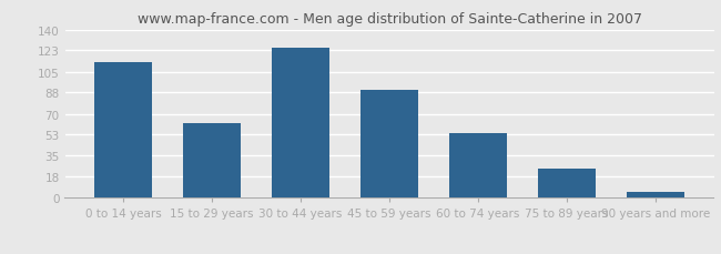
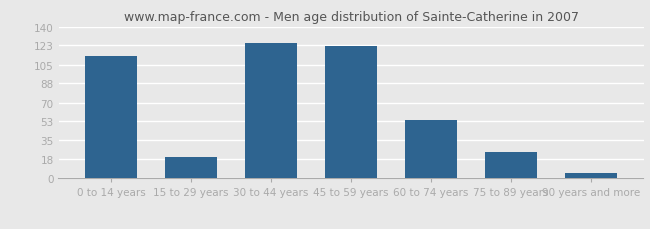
15 to 29 years: 62 -> 20
45 to 59 years: 90 -> 122
